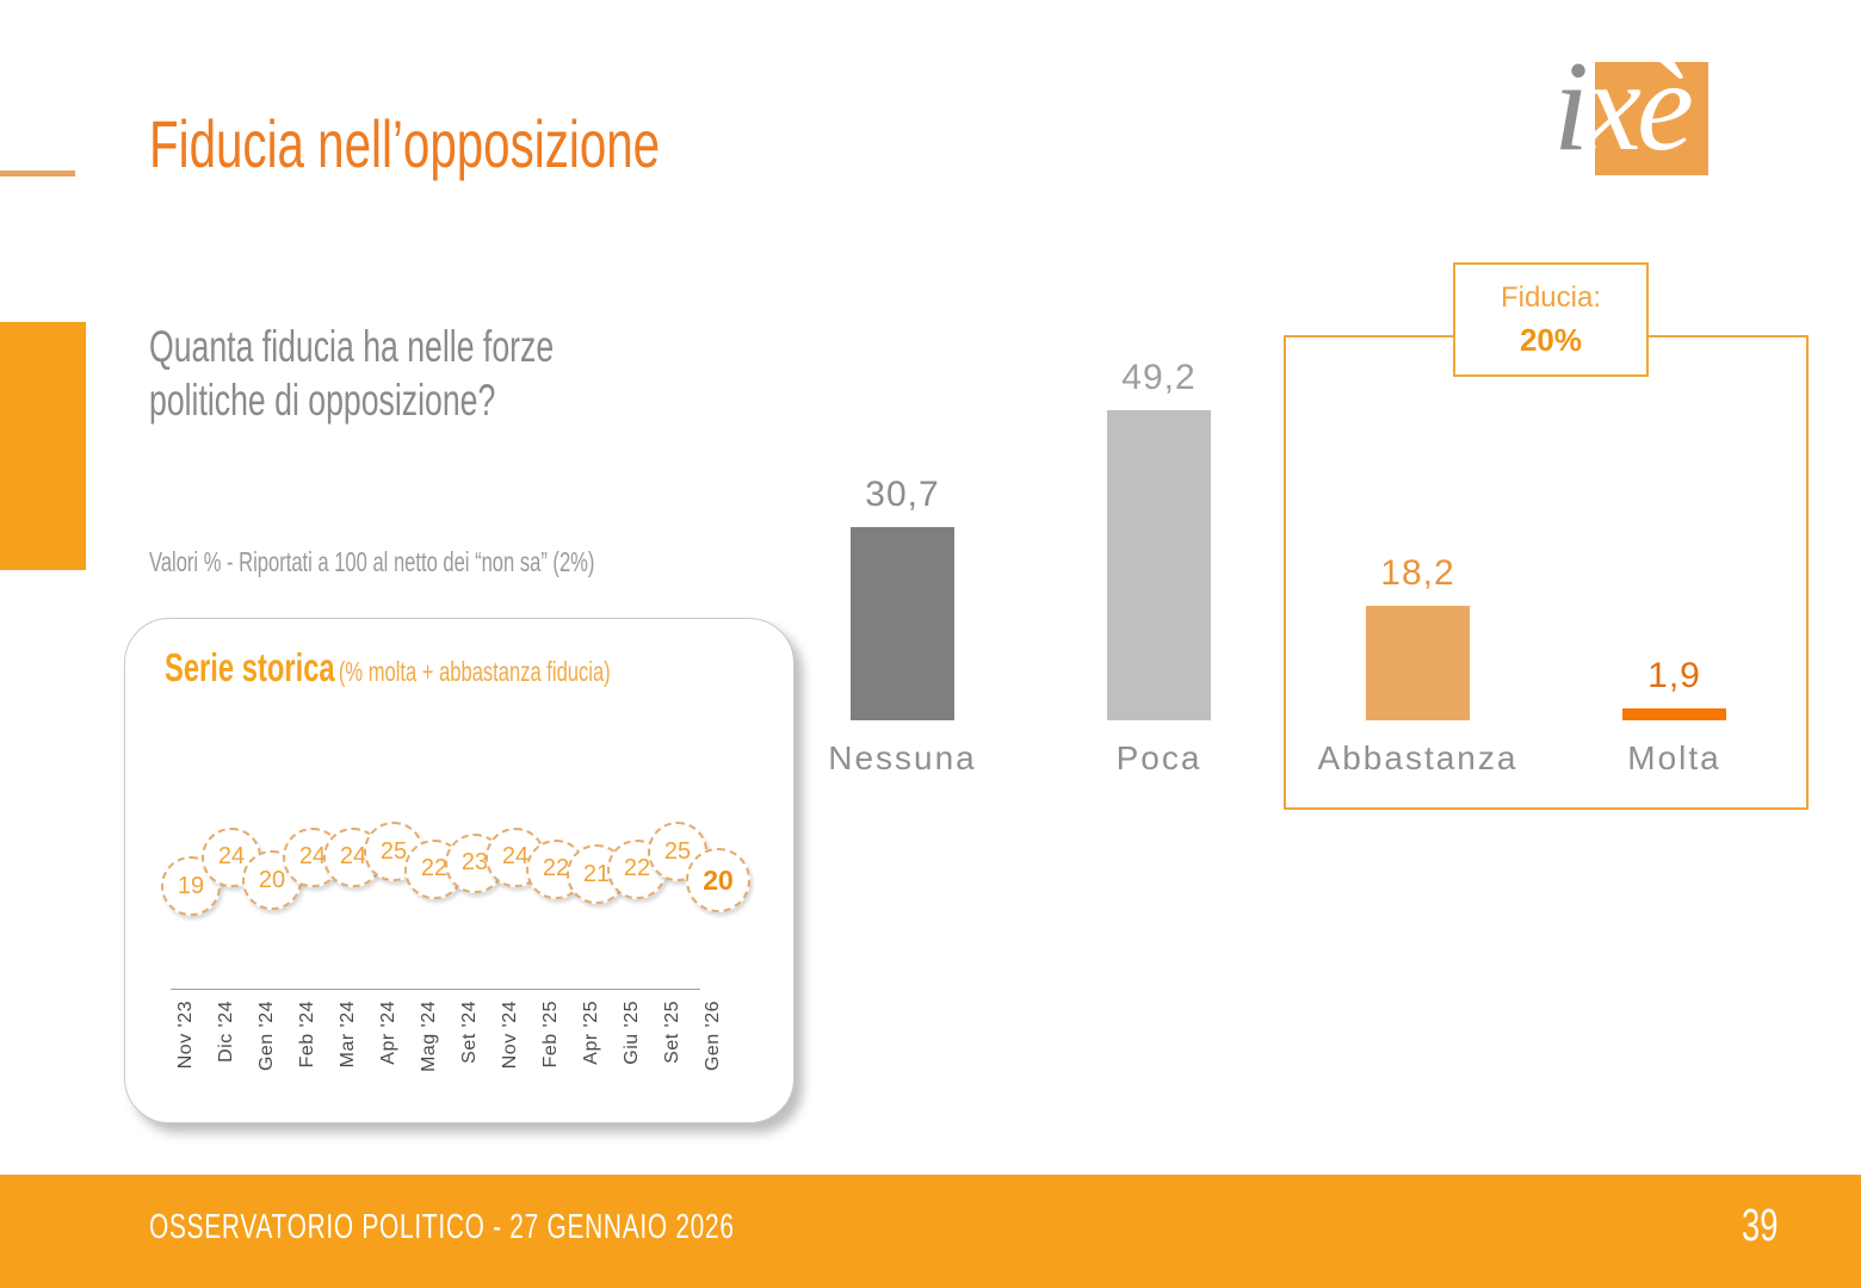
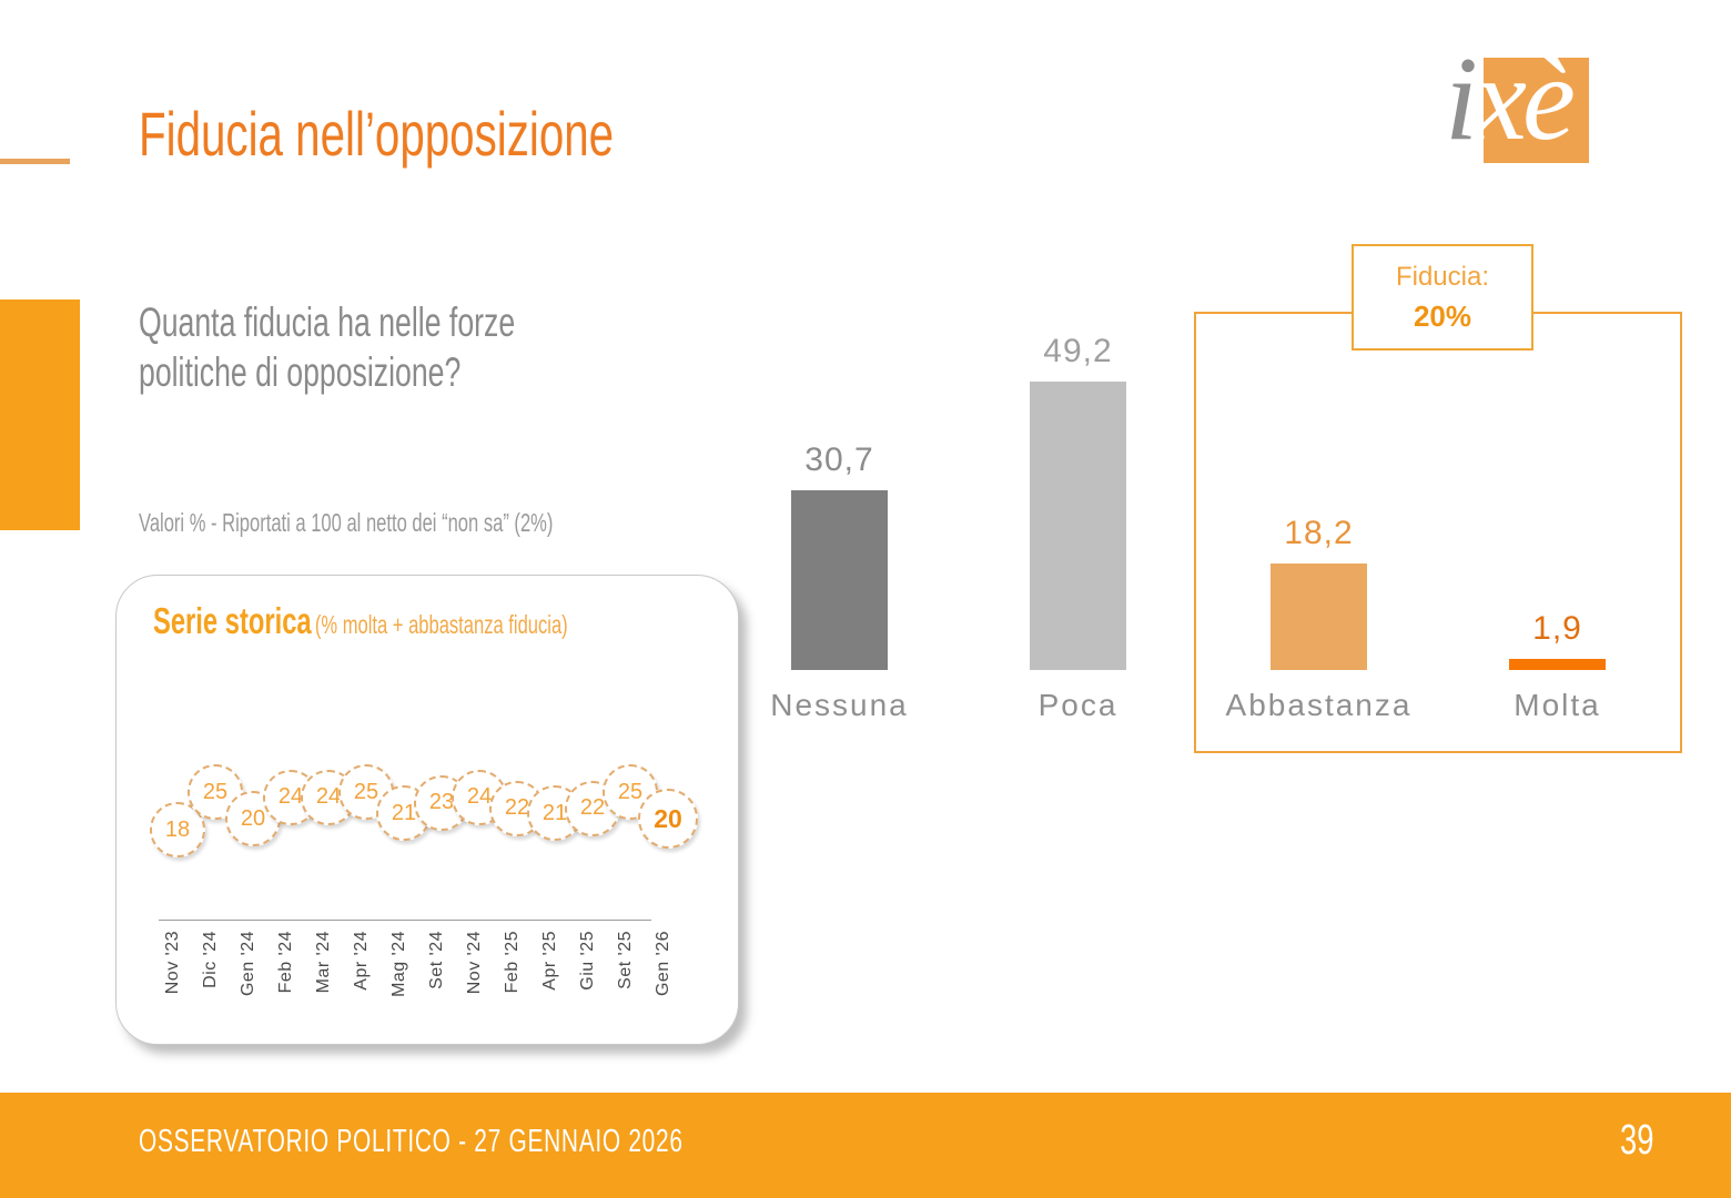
Serie storica/Nov '23: 19 -> 18
Serie storica/Dic '24: 24 -> 25
Serie storica/Mag '24: 22 -> 21
